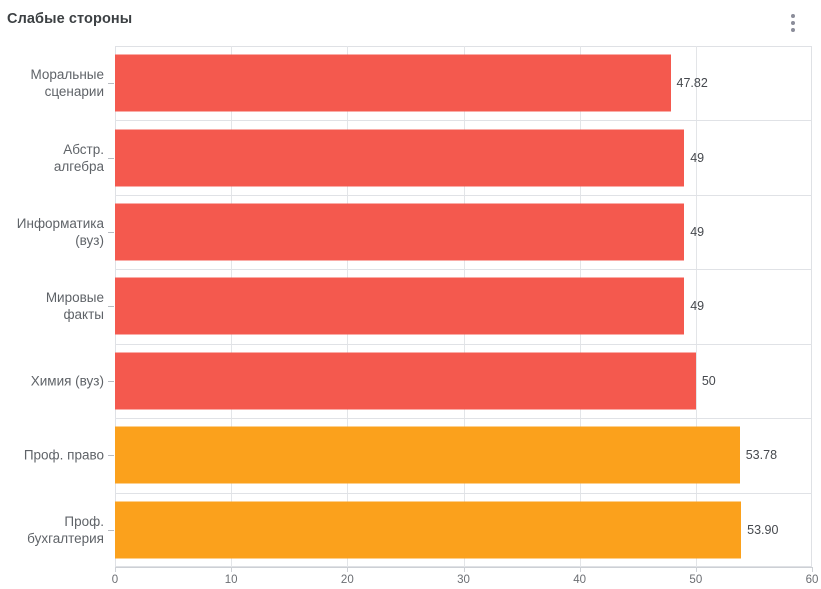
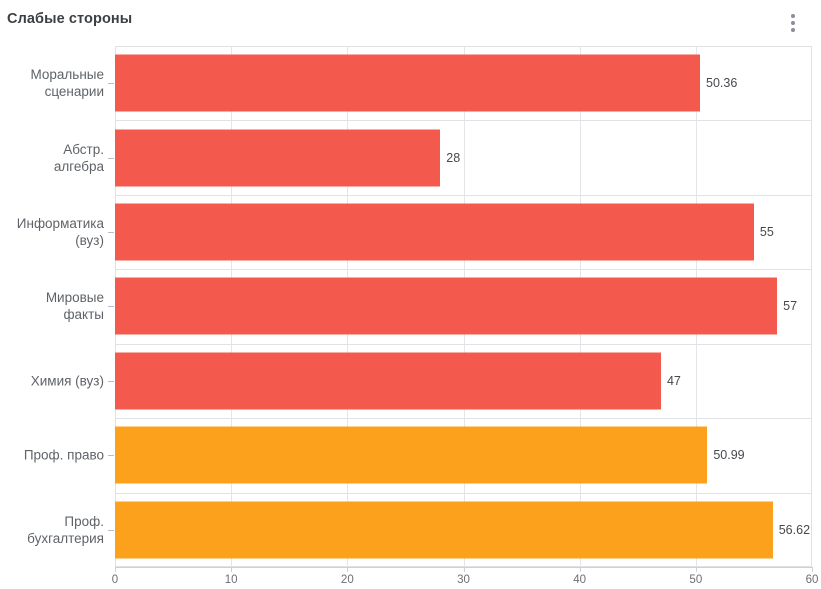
Моральные сценарии: 47.82 -> 50.36
Абстр. алгебра: 49 -> 28
Информатика (вуз): 49 -> 55
Мировые факты: 49 -> 57
Химия (вуз): 50 -> 47
Проф. право: 53.78 -> 50.99
Проф. бухгалтерия: 53.90 -> 56.62
